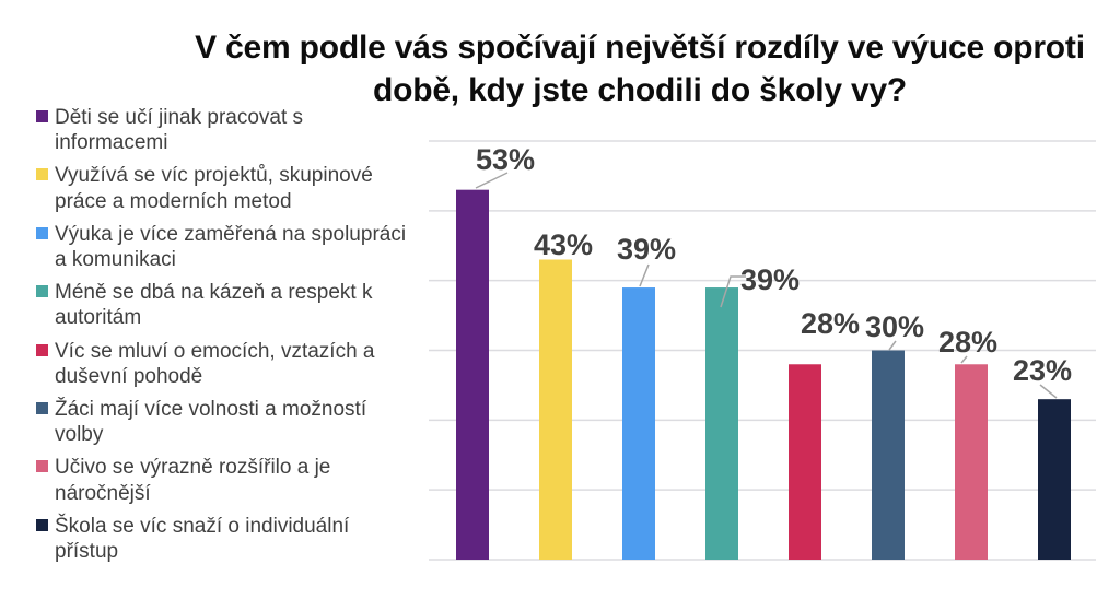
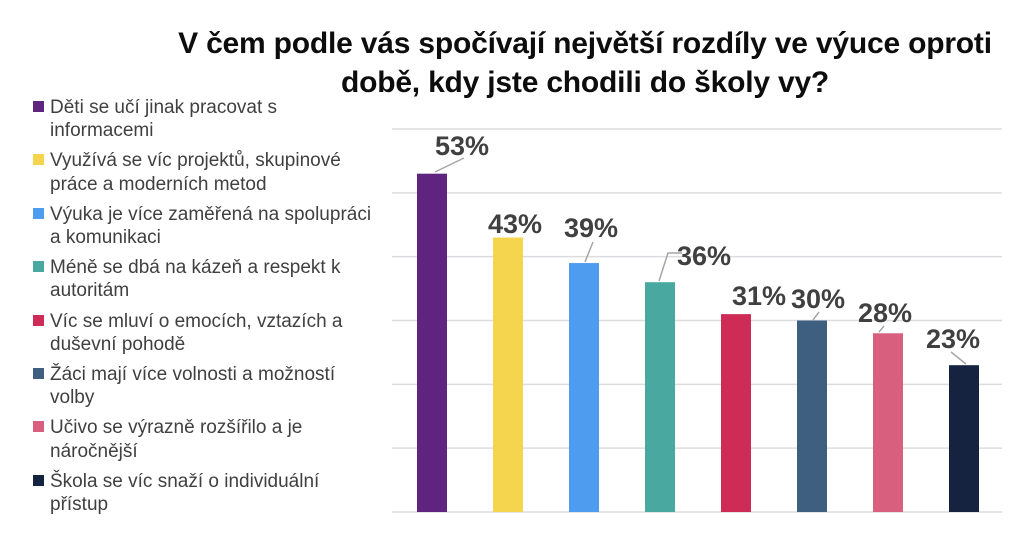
Méně se dbá na kázeň a respekt k autoritám: 39% -> 36%
Víc se mluví o emocích, vztazích a duševní pohodě: 28% -> 31%
